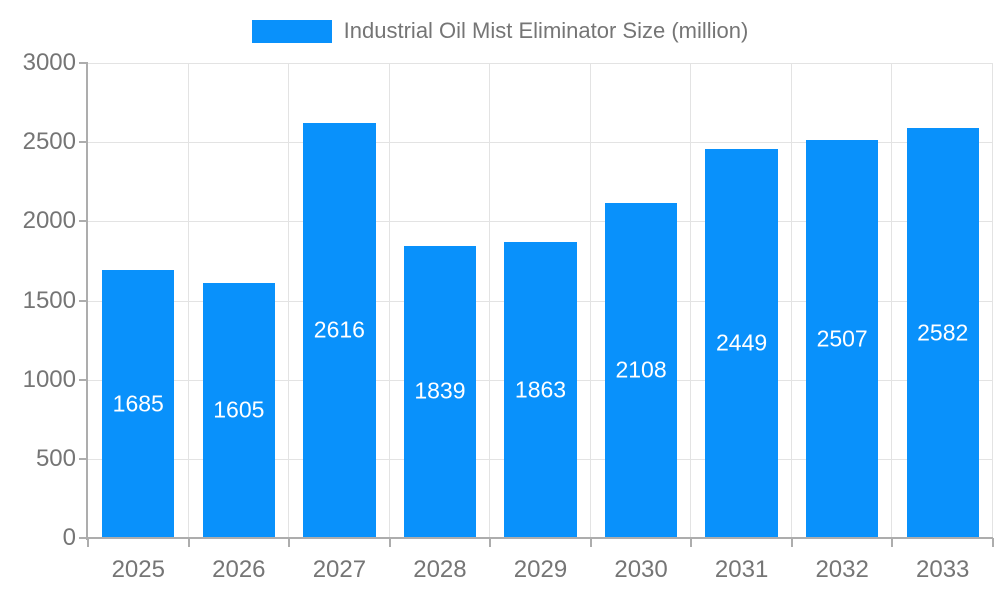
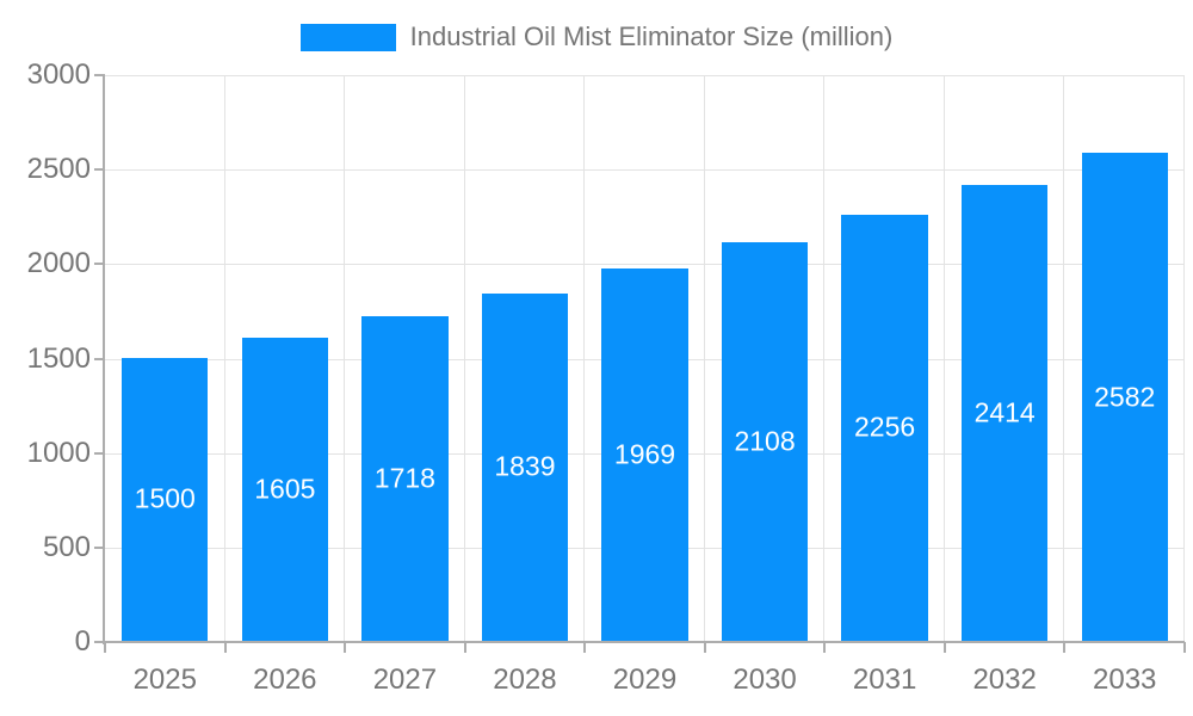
2025: 1685 -> 1500
2027: 2616 -> 1718
2029: 1863 -> 1969
2031: 2449 -> 2256
2032: 2507 -> 2414
